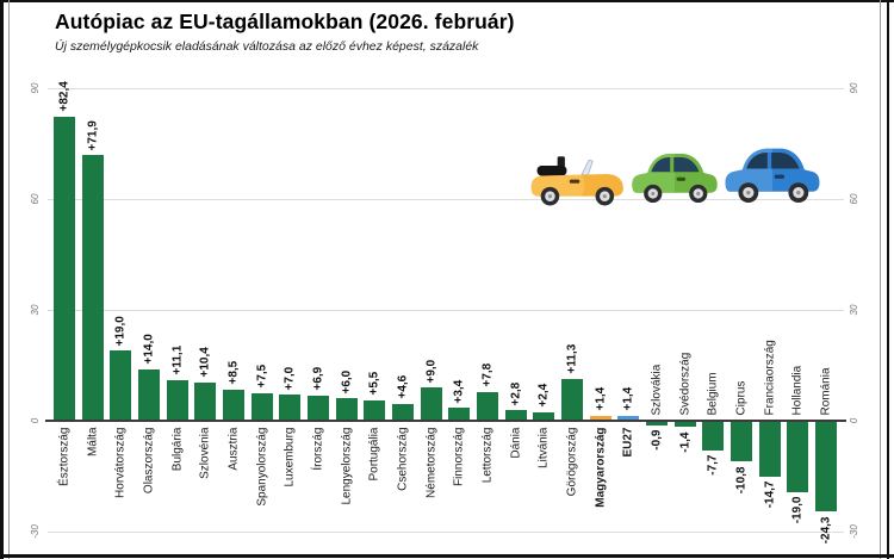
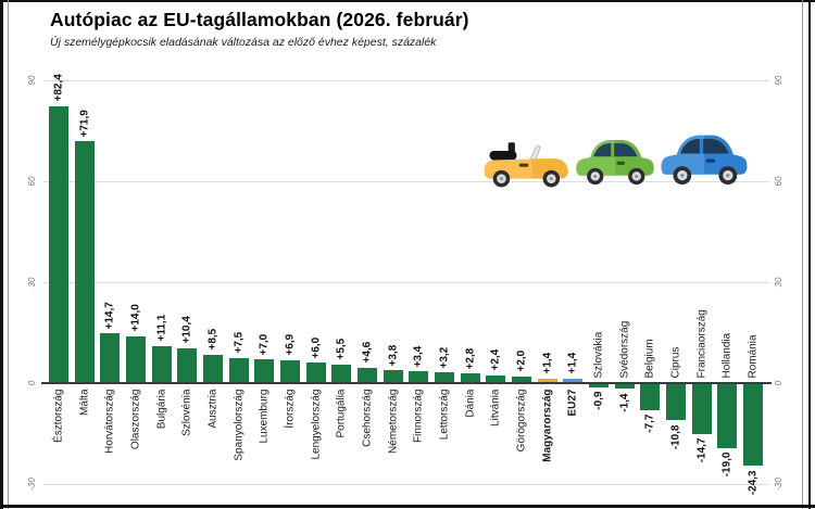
Horvátország: +19,0 -> +14,7
Németország: +9,0 -> +3,8
Lettország: +7,8 -> +3,2
Görögország: +11,3 -> +2,0
